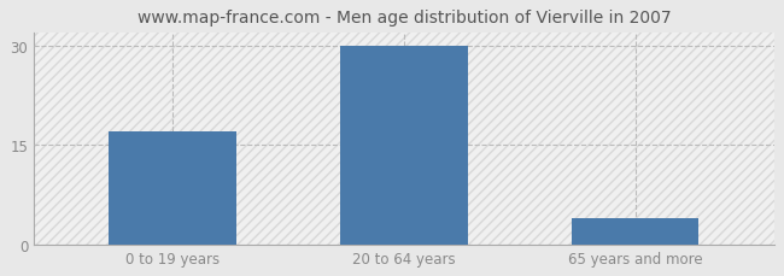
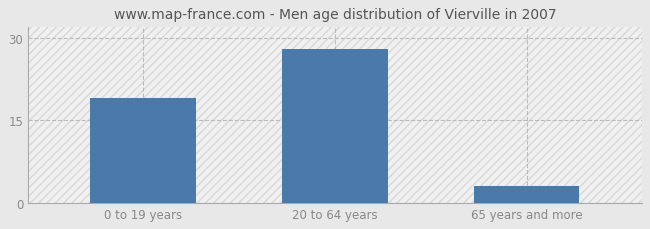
0 to 19 years: 17 -> 19
20 to 64 years: 30 -> 28
65 years and more: 4 -> 3
